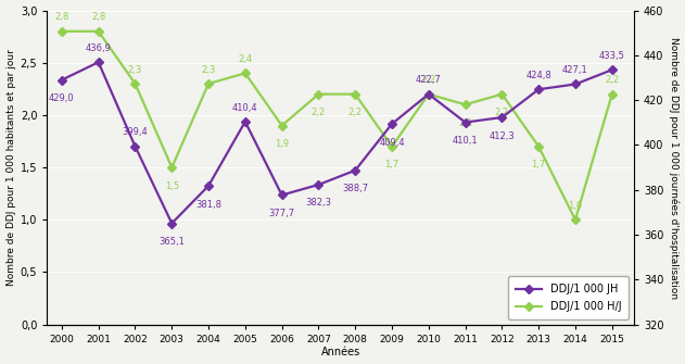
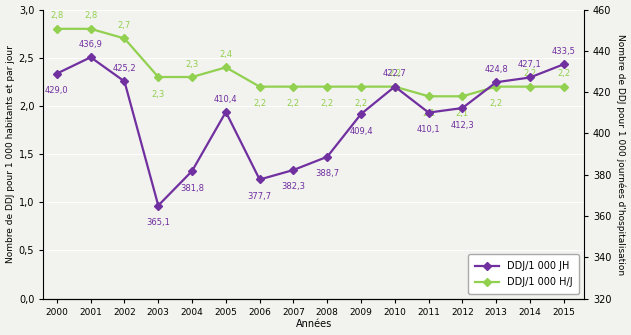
DDJ/1 000 H/J/2002: 2,3 -> 2,7
DDJ/1 000 JH/2002: 399,4 -> 425,2
DDJ/1 000 H/J/2003: 1,5 -> 2,3
DDJ/1 000 H/J/2006: 1,9 -> 2,2
DDJ/1 000 H/J/2009: 1,7 -> 2,2
DDJ/1 000 H/J/2012: 2,2 -> 2,1
DDJ/1 000 H/J/2013: 1,7 -> 2,2
DDJ/1 000 H/J/2014: 1,0 -> 2,2
